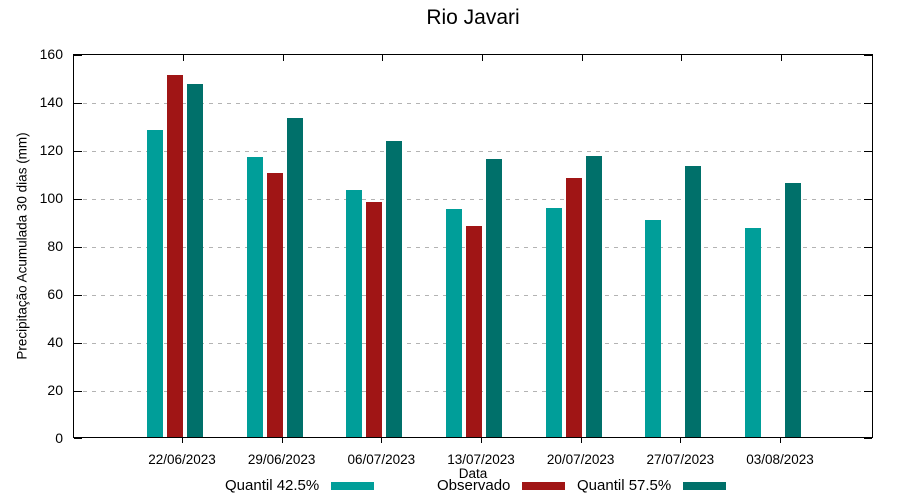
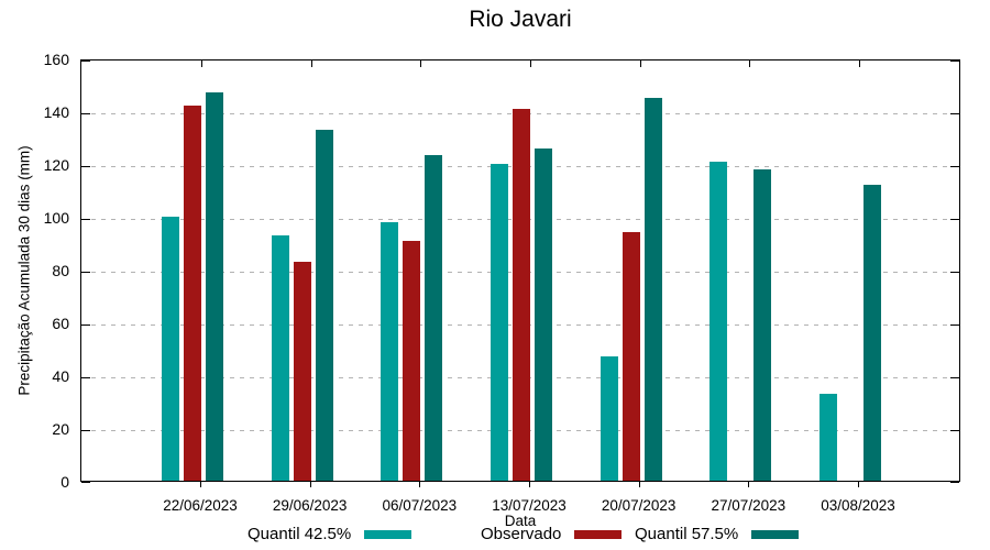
Quantil 42.5%/22/06/2023: 128 -> 100
Observado/22/06/2023: 151 -> 142
Quantil 42.5%/29/06/2023: 116 -> 93
Observado/29/06/2023: 110 -> 83
Quantil 42.5%/06/07/2023: 103 -> 98
Observado/06/07/2023: 98 -> 91
Quantil 42.5%/13/07/2023: 95 -> 120
Observado/13/07/2023: 88 -> 141
Quantil 57.5%/13/07/2023: 116 -> 126
Quantil 42.5%/20/07/2023: 96 -> 47
Observado/20/07/2023: 108 -> 94
Quantil 57.5%/20/07/2023: 117 -> 145
Quantil 42.5%/27/07/2023: 90 -> 121
Quantil 57.5%/27/07/2023: 113 -> 118
Quantil 42.5%/03/08/2023: 87 -> 33
Quantil 57.5%/03/08/2023: 106 -> 112
